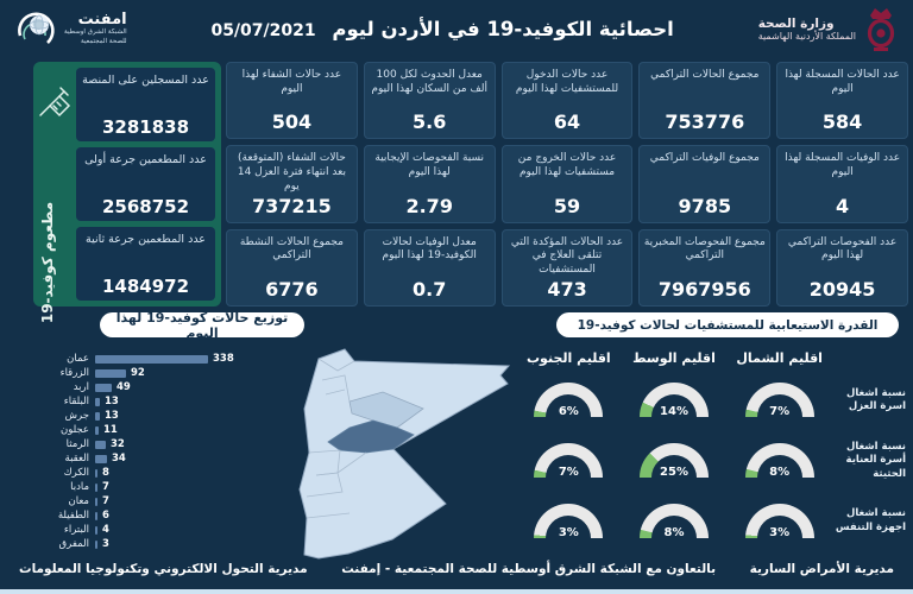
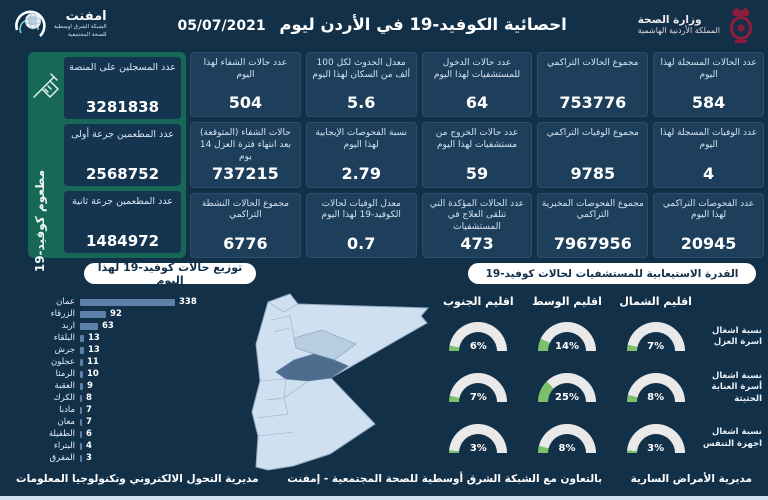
توزيع حالات كوفيد-19 لهذا اليوم/اربد: 49 -> 63
توزيع حالات كوفيد-19 لهذا اليوم/الرمثا: 32 -> 10
توزيع حالات كوفيد-19 لهذا اليوم/العقبة: 34 -> 9
